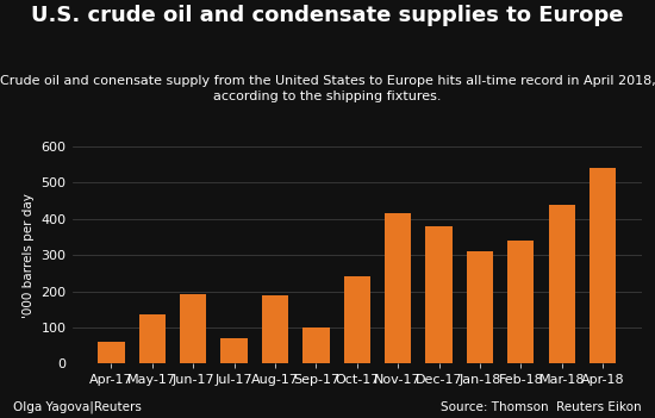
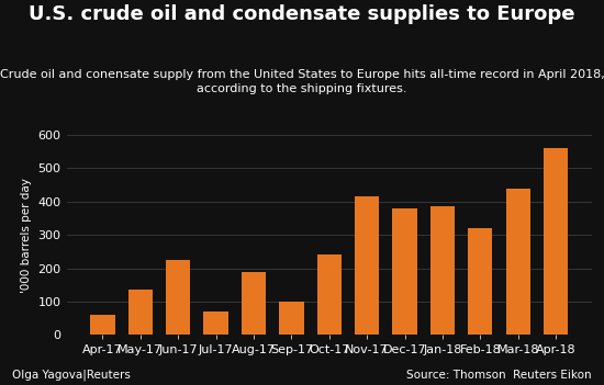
Jun-17: 193 -> 225
Jan-18: 311 -> 385
Feb-18: 340 -> 320
Apr-18: 540 -> 560
